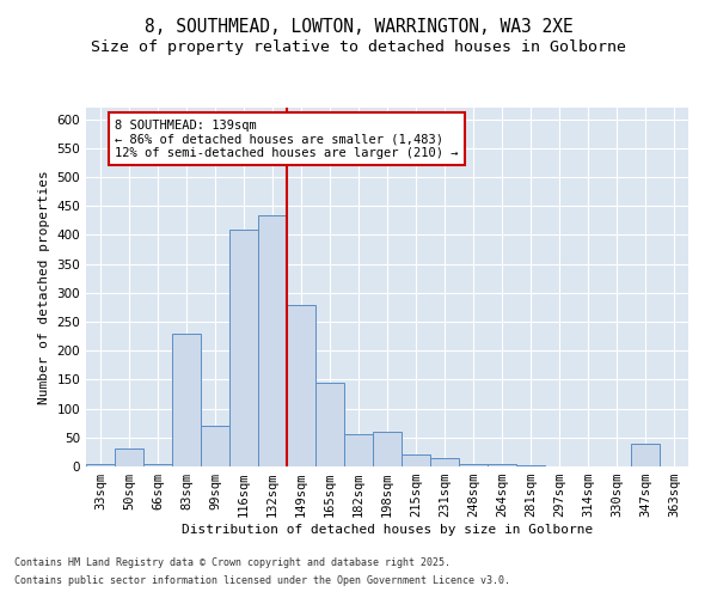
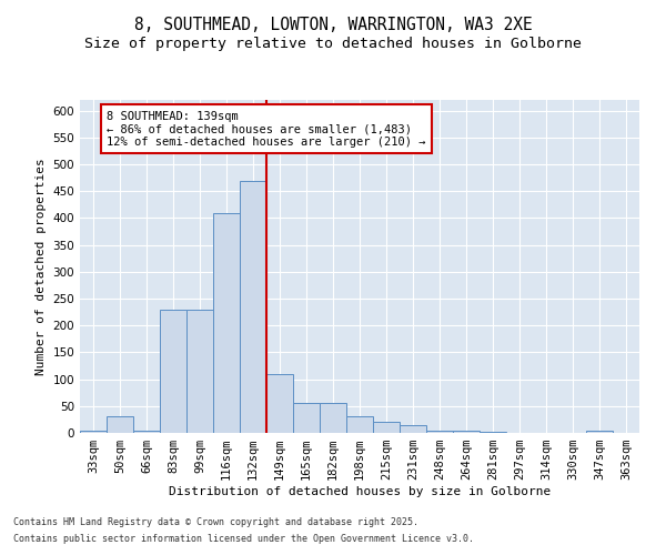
99sqm: 70 -> 230
132sqm: 435 -> 470
149sqm: 280 -> 110
165sqm: 145 -> 55
198sqm: 60 -> 30
347sqm: 40 -> 5
